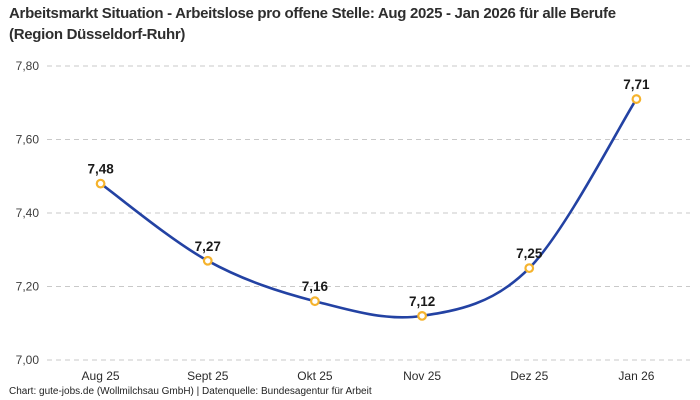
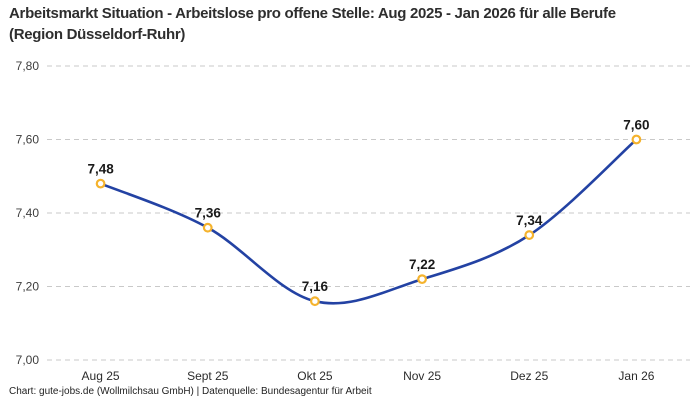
Sept 25: 7,27 -> 7,36
Nov 25: 7,12 -> 7,22
Dez 25: 7,25 -> 7,34
Jan 26: 7,71 -> 7,60
